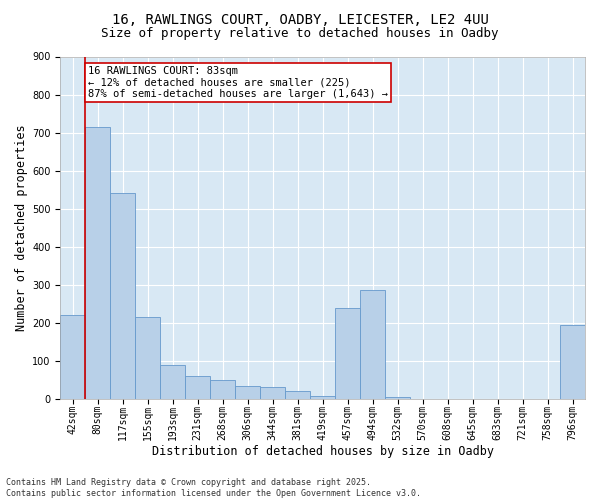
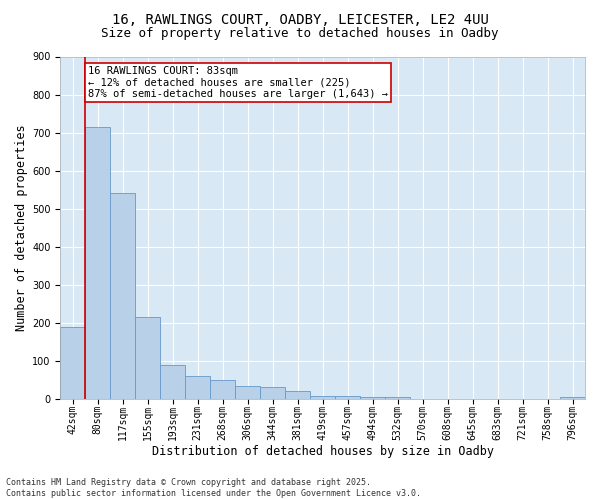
42sqm: 220 -> 190
457sqm: 240 -> 8
494sqm: 285 -> 5
796sqm: 195 -> 5
